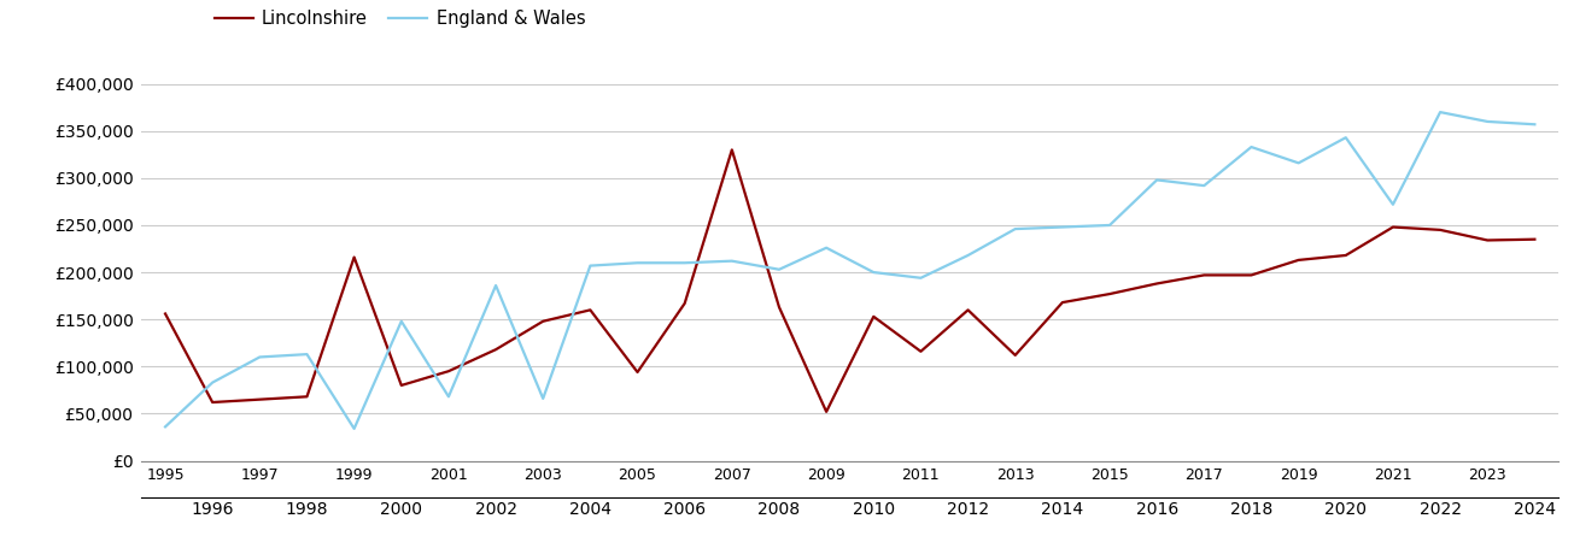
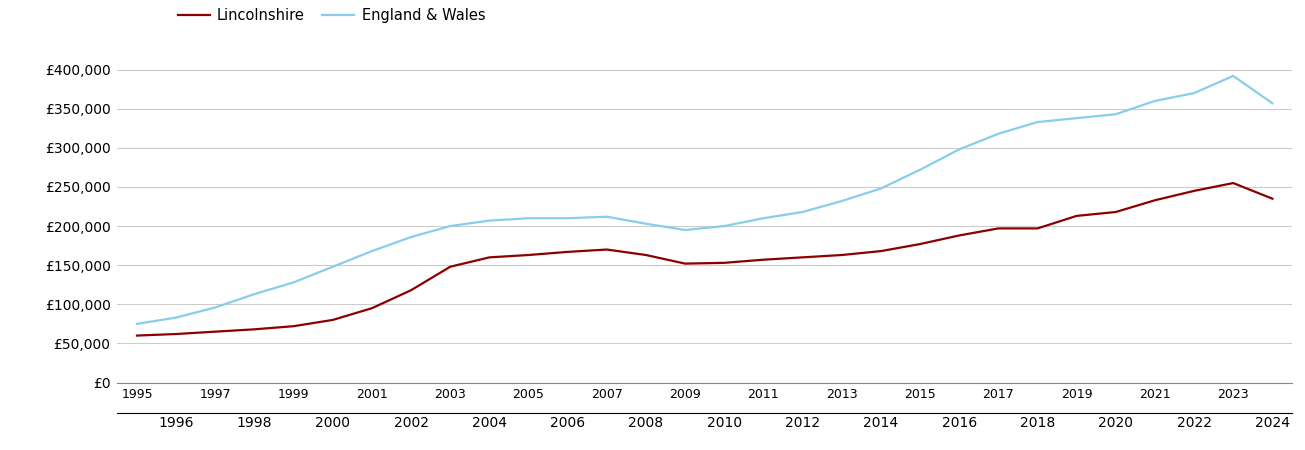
Lincolnshire/1995: £156,000 -> £60,000
England & Wales/1995: £36,000 -> £75,000
England & Wales/1997: £110,000 -> £96,000
Lincolnshire/1999: £216,000 -> £72,000
England & Wales/1999: £34,000 -> £128,000
England & Wales/2001: £68,000 -> £168,000
England & Wales/2003: £66,000 -> £200,000
Lincolnshire/2005: £94,000 -> £163,000
Lincolnshire/2007: £330,000 -> £170,000
Lincolnshire/2009: £52,000 -> £152,000
England & Wales/2009: £226,000 -> £195,000
Lincolnshire/2011: £116,000 -> £157,000
England & Wales/2011: £194,000 -> £210,000
Lincolnshire/2013: £112,000 -> £163,000
England & Wales/2013: £246,000 -> £232,000
England & Wales/2015: £250,000 -> £272,000
England & Wales/2017: £292,000 -> £318,000
England & Wales/2019: £316,000 -> £338,000
Lincolnshire/2021: £248,000 -> £233,000
England & Wales/2021: £272,000 -> £360,000
Lincolnshire/2023: £234,000 -> £255,000
England & Wales/2023: £360,000 -> £392,000
